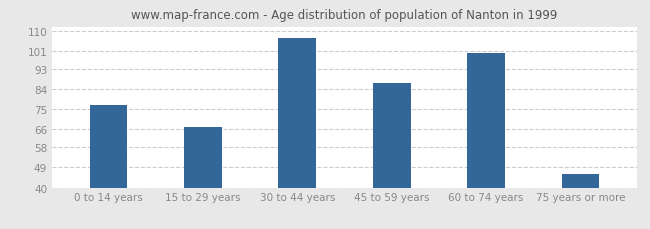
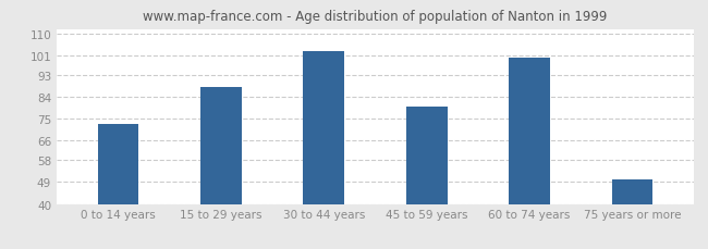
0 to 14 years: 77 -> 73
15 to 29 years: 67 -> 88
30 to 44 years: 107 -> 103
45 to 59 years: 87 -> 80
75 years or more: 46 -> 50
